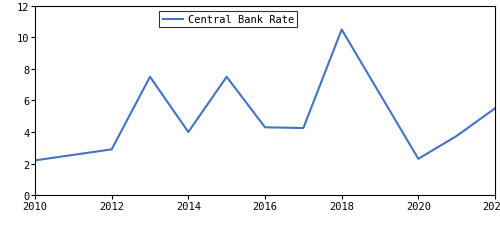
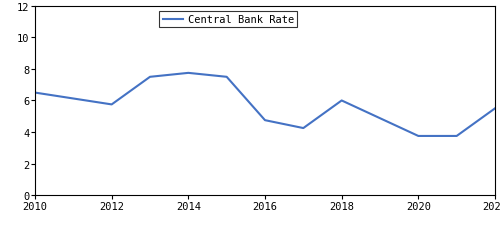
2010: 2.2 -> 6.5
2012: 2.9 -> 5.8
2014: 4.0 -> 7.8
2016: 4.3 -> 4.8
2018: 10.5 -> 6.0
2020: 2.3 -> 3.8
